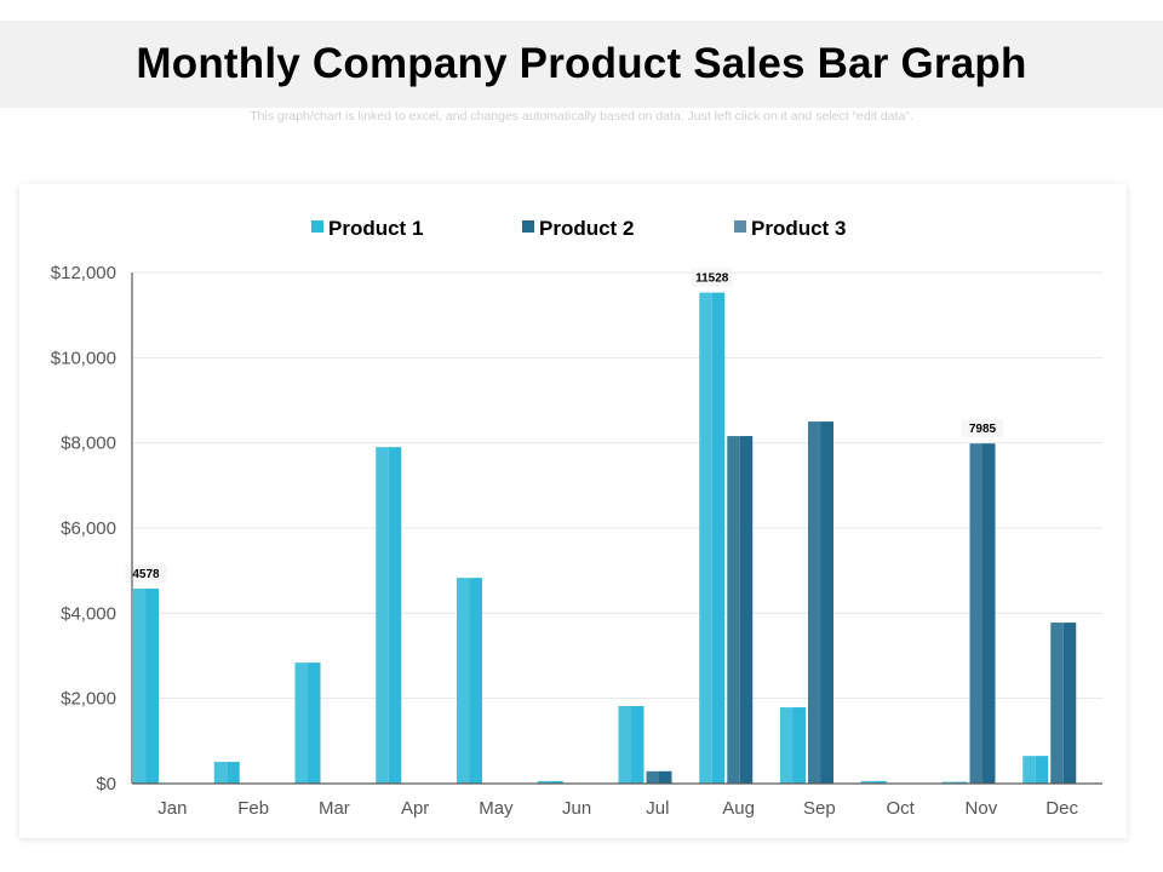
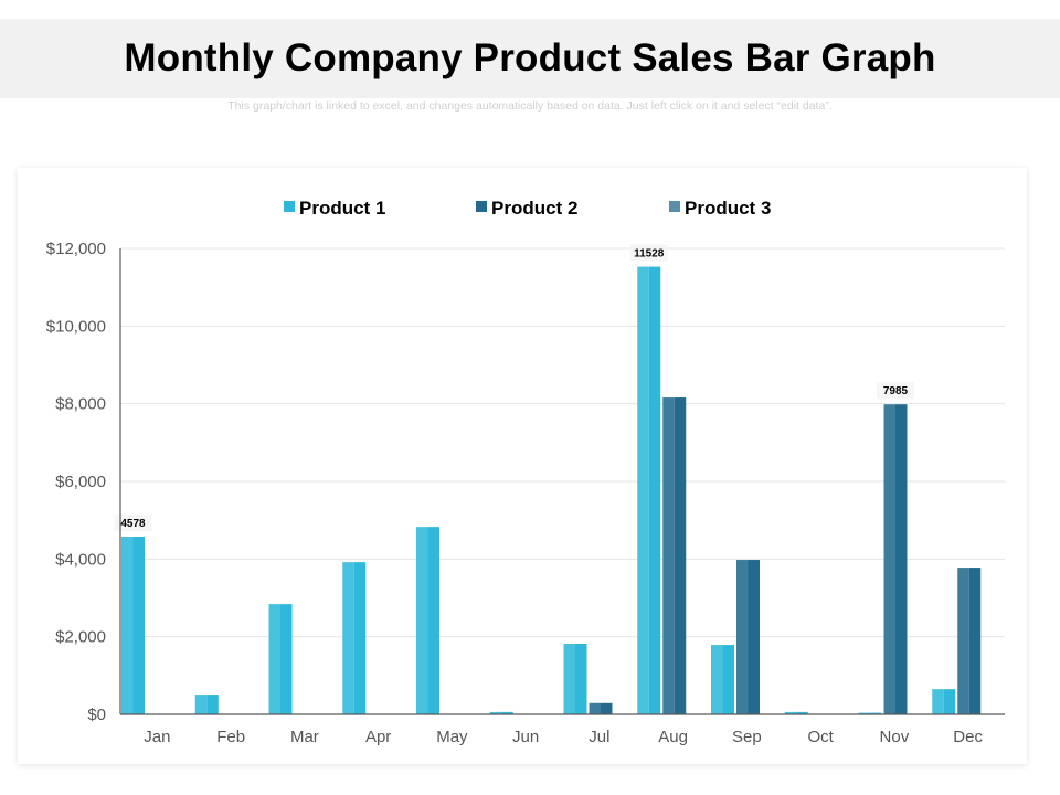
Product 1/Apr: $7900 -> $3900
Product 2/Sep: $8500 -> $4000
